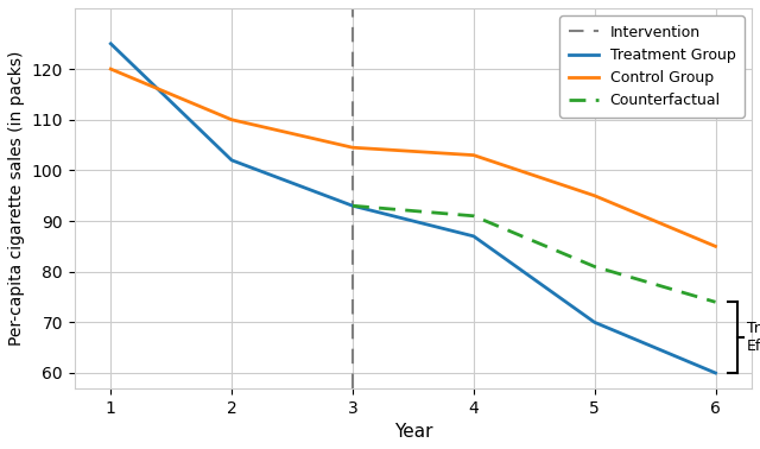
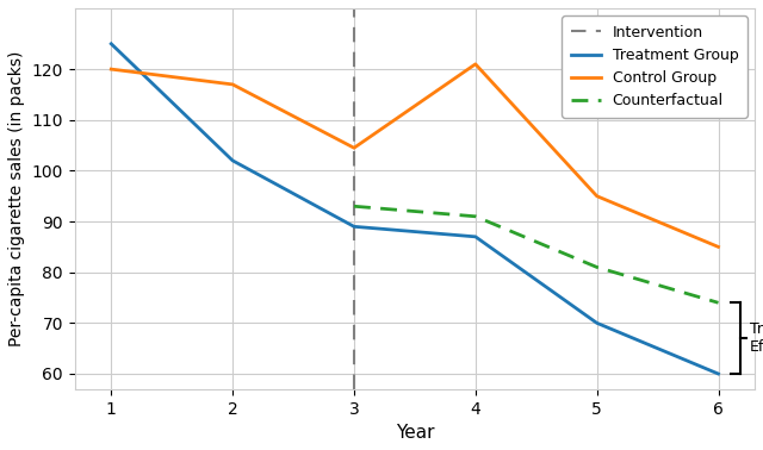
Control Group/2: 110.0 -> 117.0
Treatment Group/3: 93 -> 89
Control Group/4: 103.0 -> 121.0
